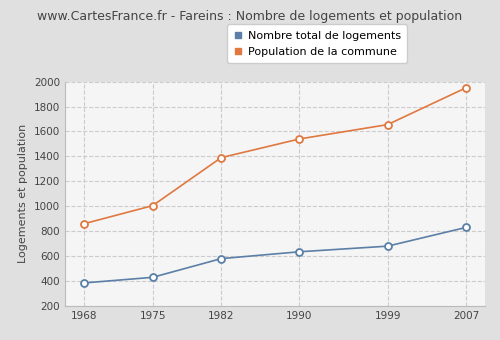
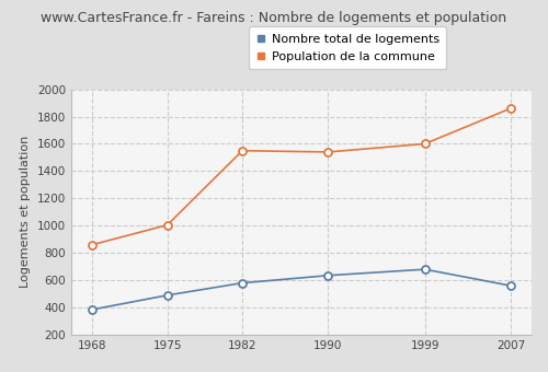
Nombre total de logements/1975: 430 -> 490
Population de la commune/1982: 1390 -> 1550
Population de la commune/1999: 1660 -> 1600
Nombre total de logements/2007: 830 -> 560
Population de la commune/2007: 1950 -> 1860
